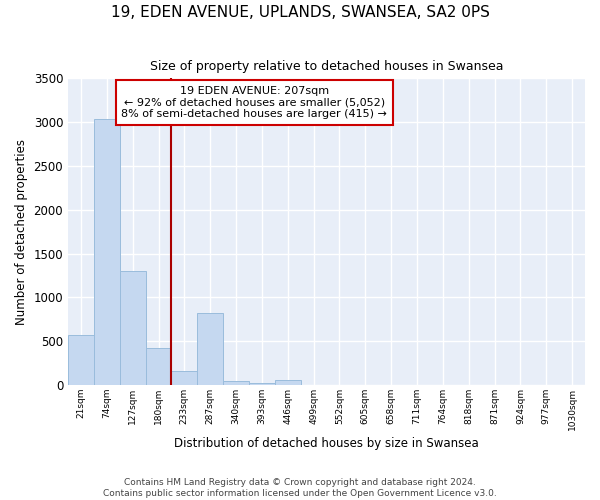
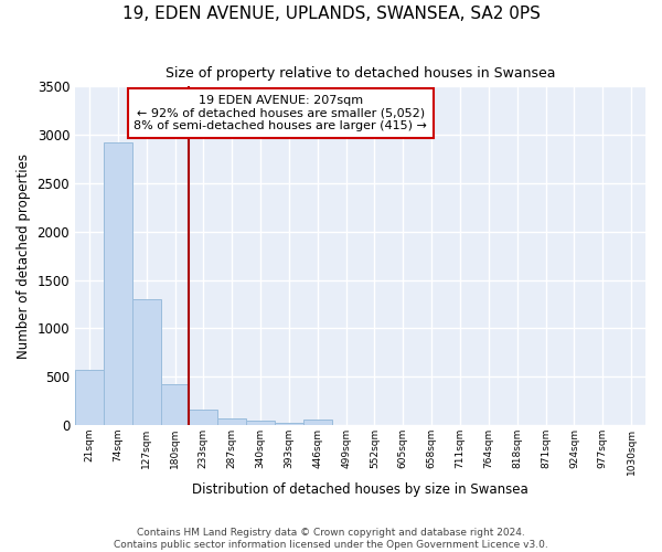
74sqm: 3040 -> 2920
287sqm: 820 -> 80
